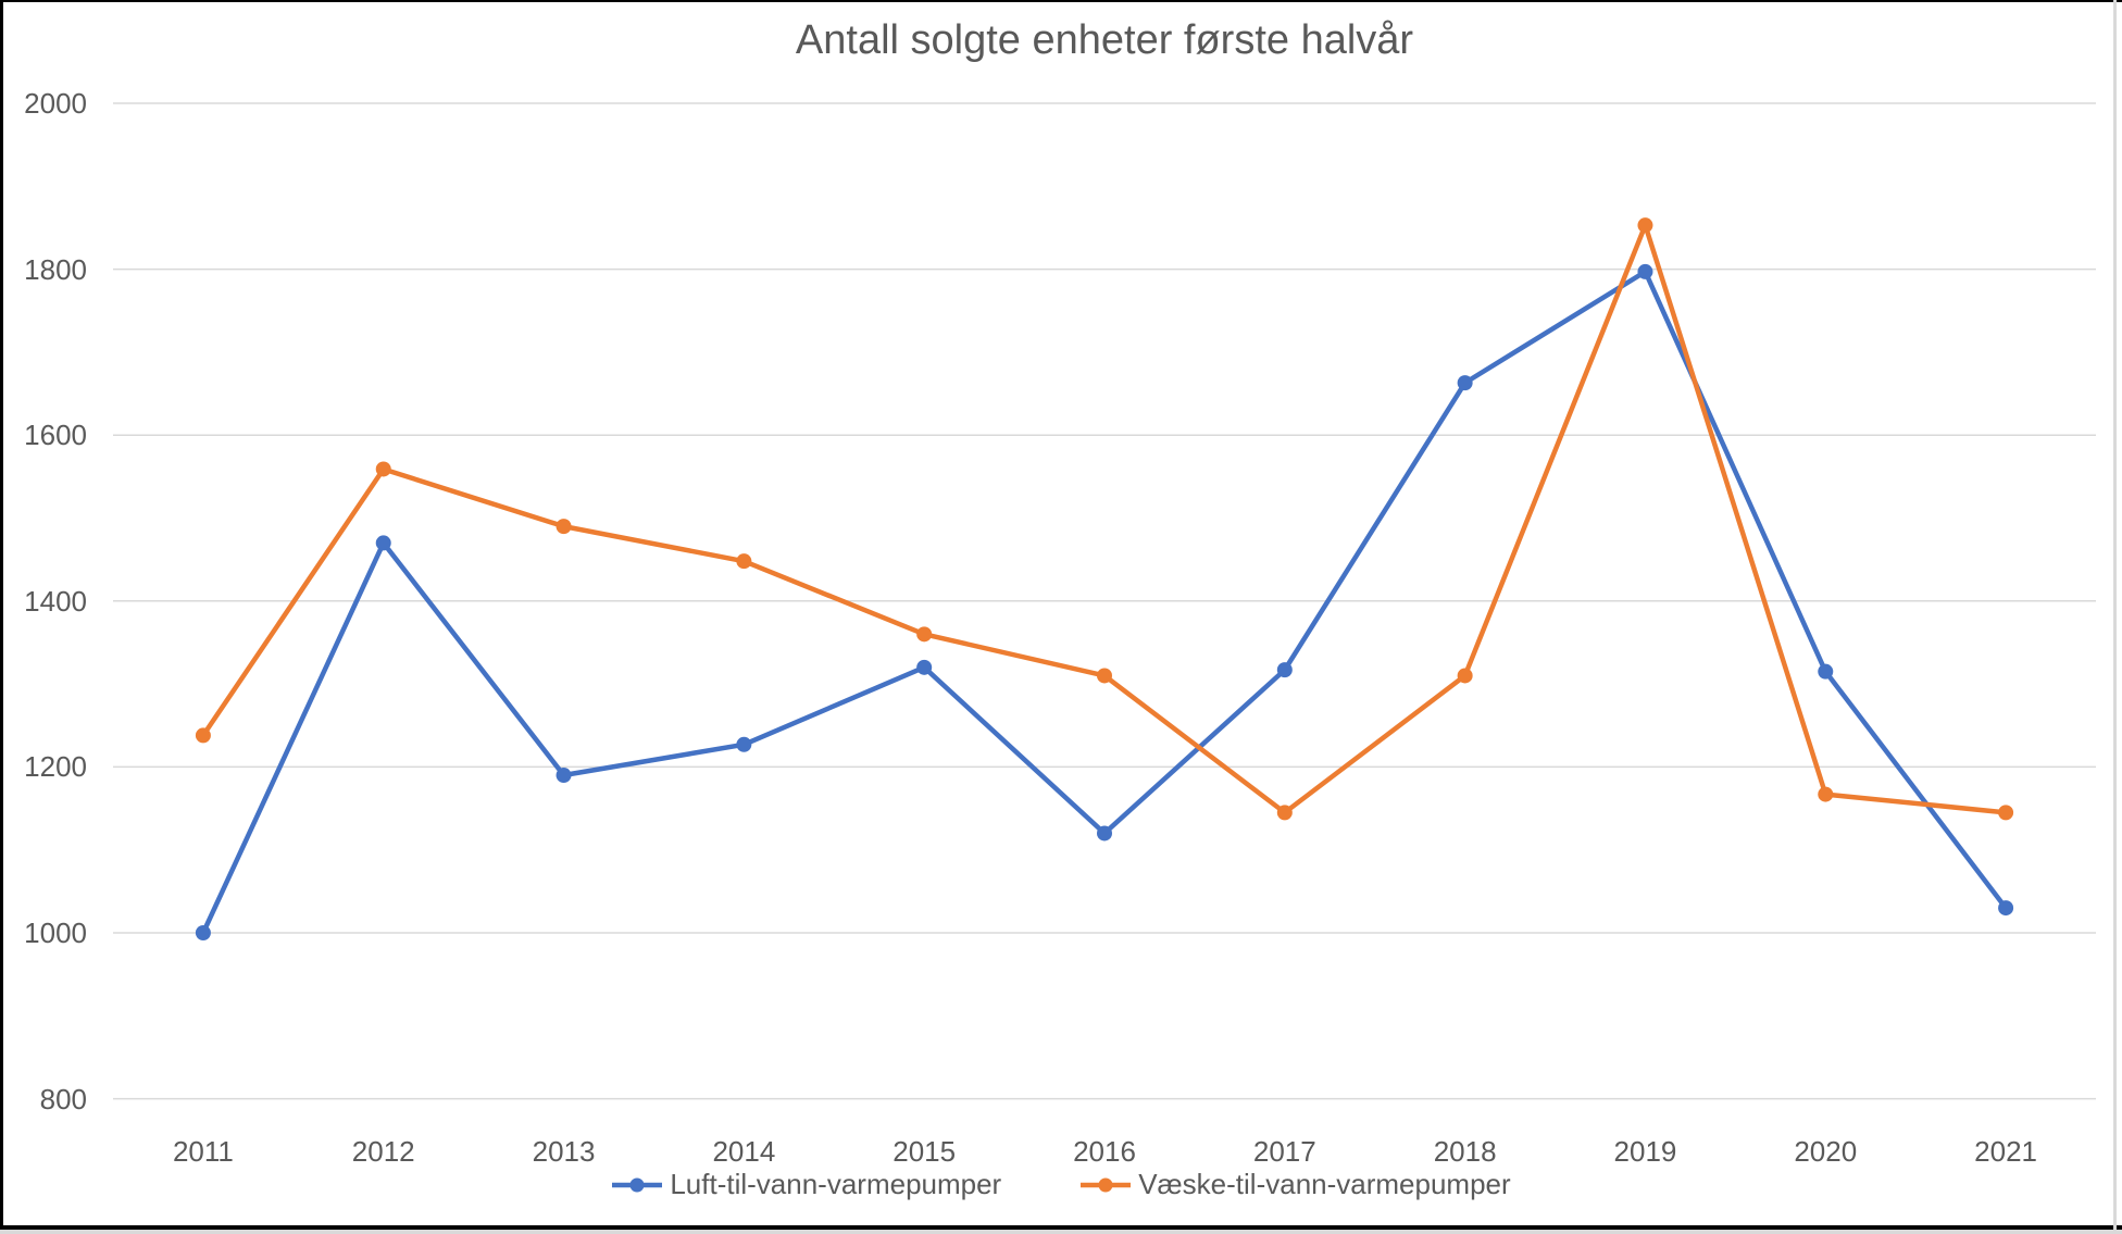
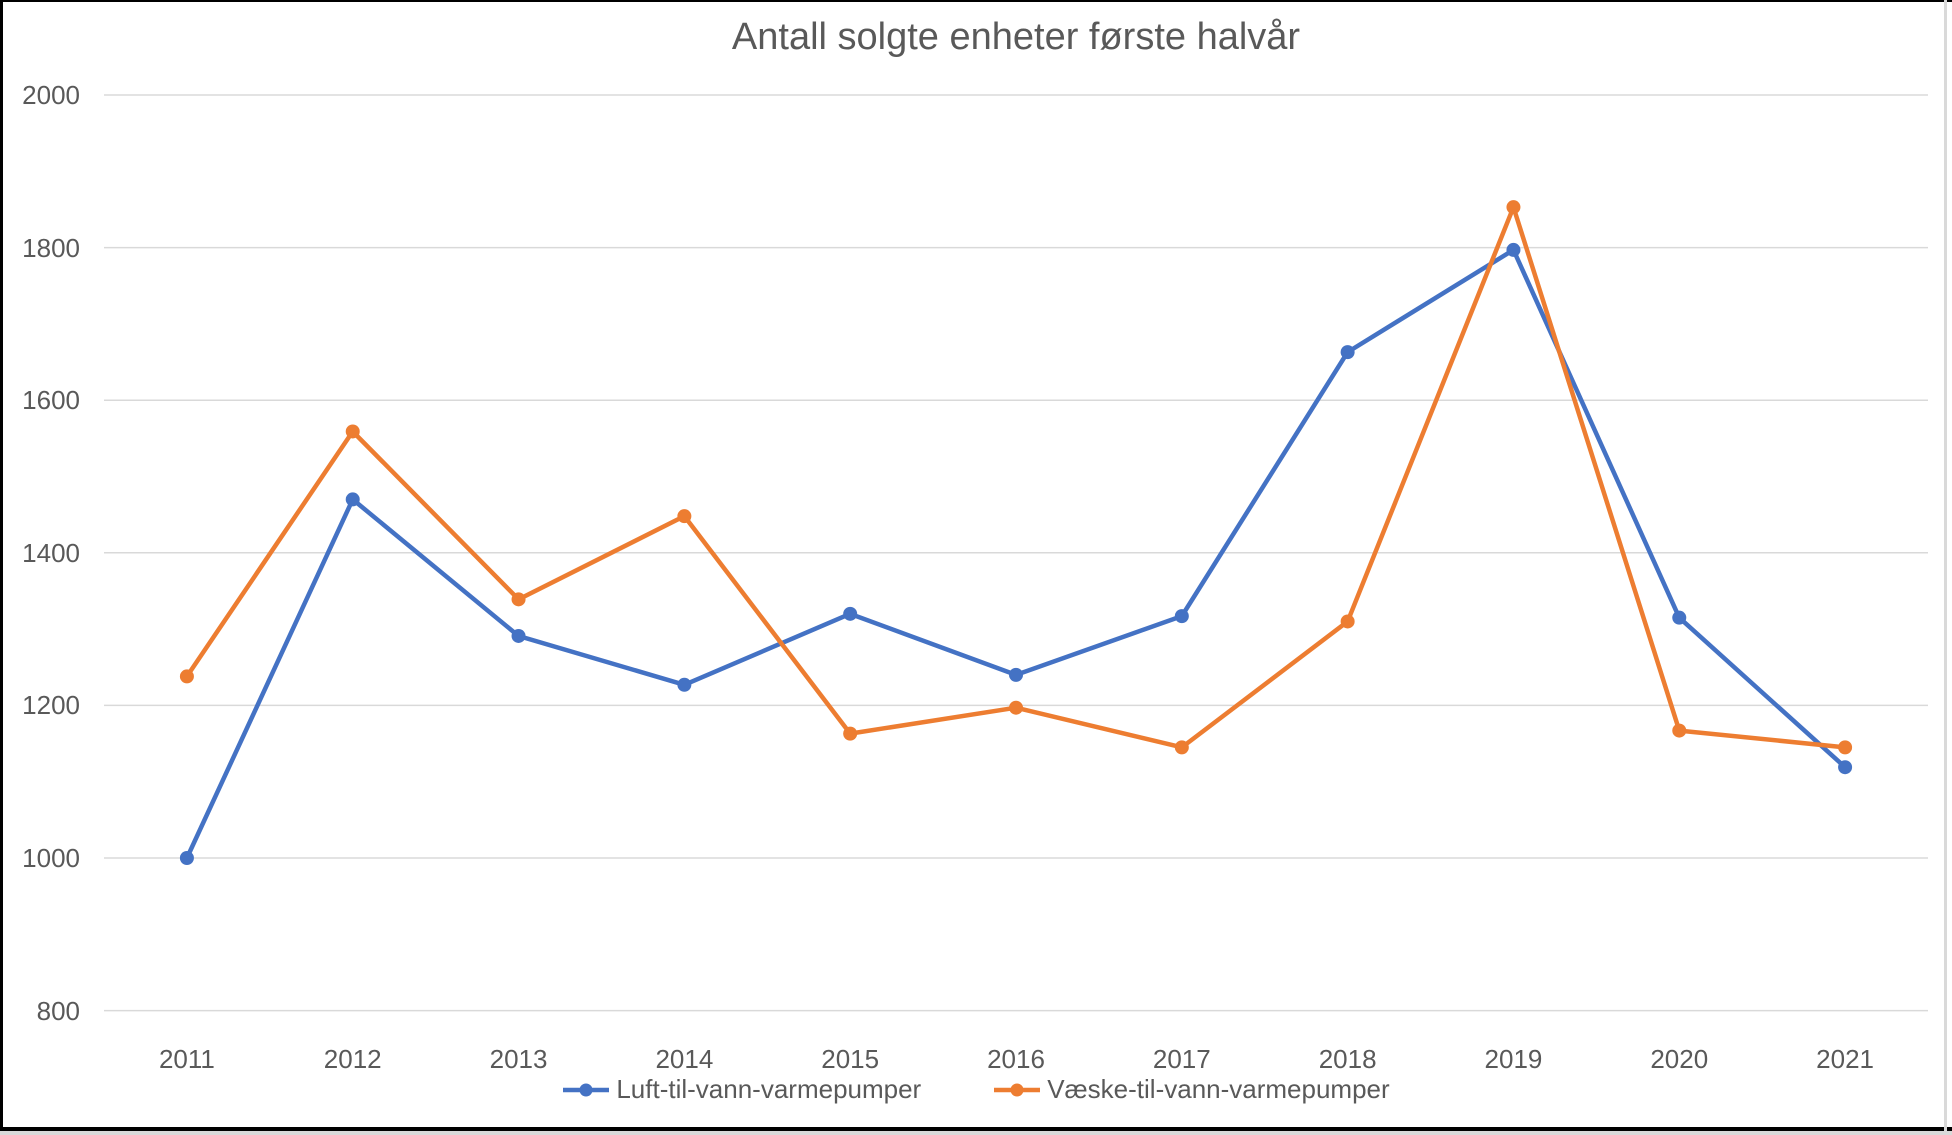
Luft-til-vann-varmepumper/2013: 1190 -> 1290
Væske-til-vann-varmepumper/2013: 1490 -> 1340
Væske-til-vann-varmepumper/2015: 1360 -> 1160
Luft-til-vann-varmepumper/2016: 1120 -> 1240
Væske-til-vann-varmepumper/2016: 1310 -> 1200
Luft-til-vann-varmepumper/2021: 1030 -> 1120
